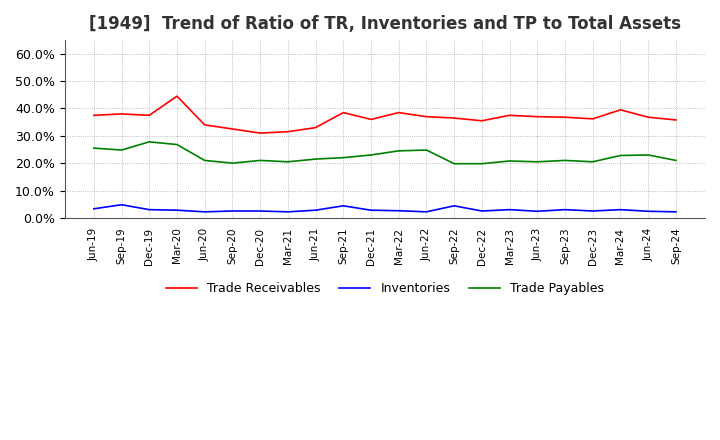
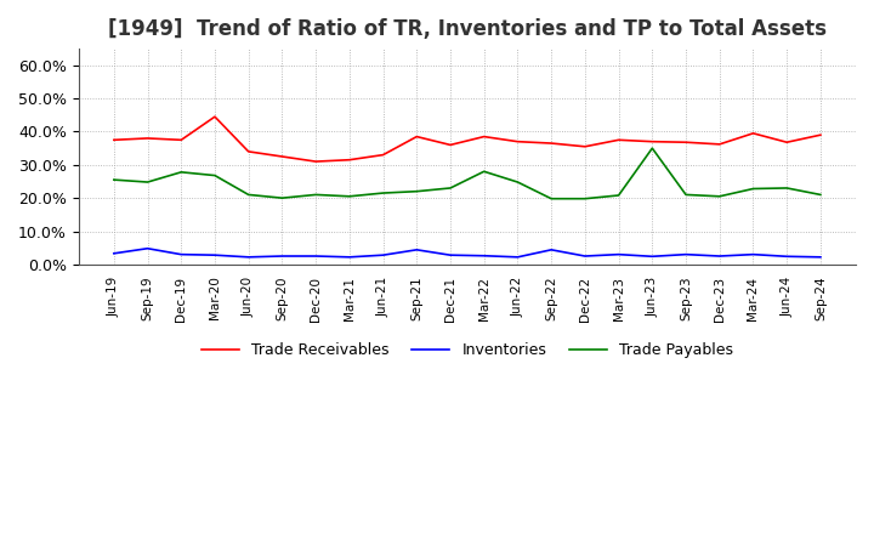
Trade Payables/Mar-22: 24.5% -> 28.0%
Trade Payables/Jun-23: 20.5% -> 35.0%
Trade Receivables/Sep-24: 35.8% -> 39.0%
